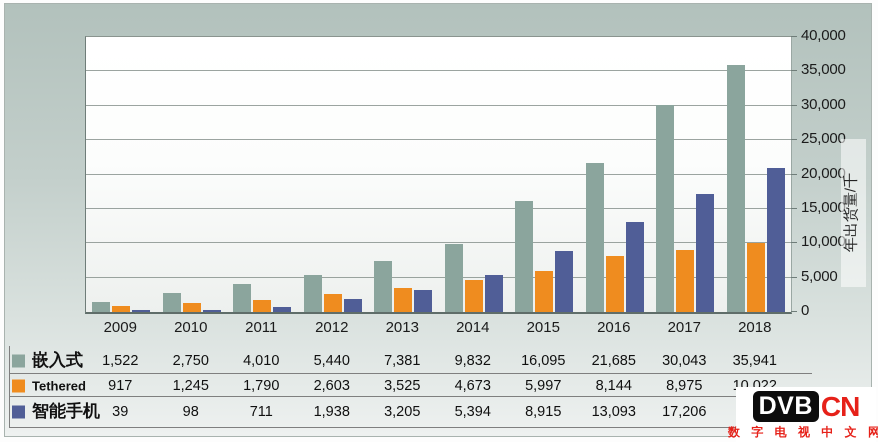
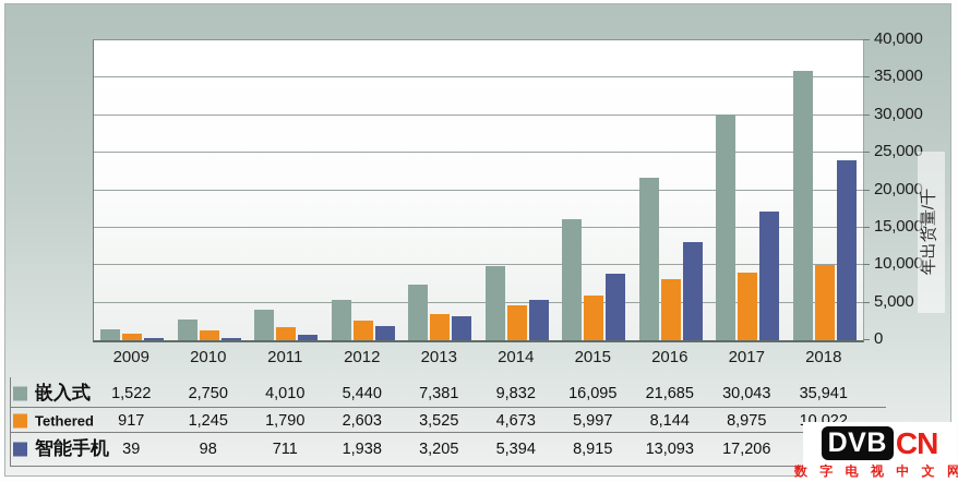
智能手机/2018: 21000 -> 24000
